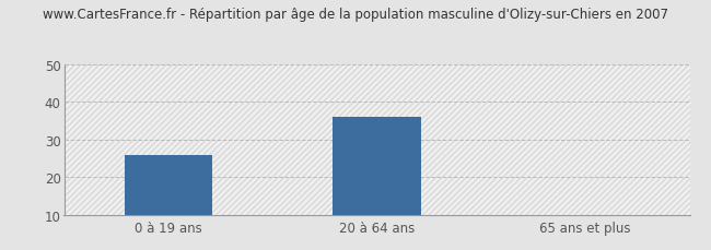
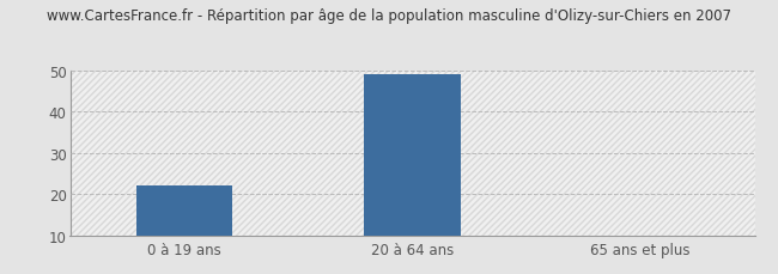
0 à 19 ans: 26 -> 22
20 à 64 ans: 36 -> 49
